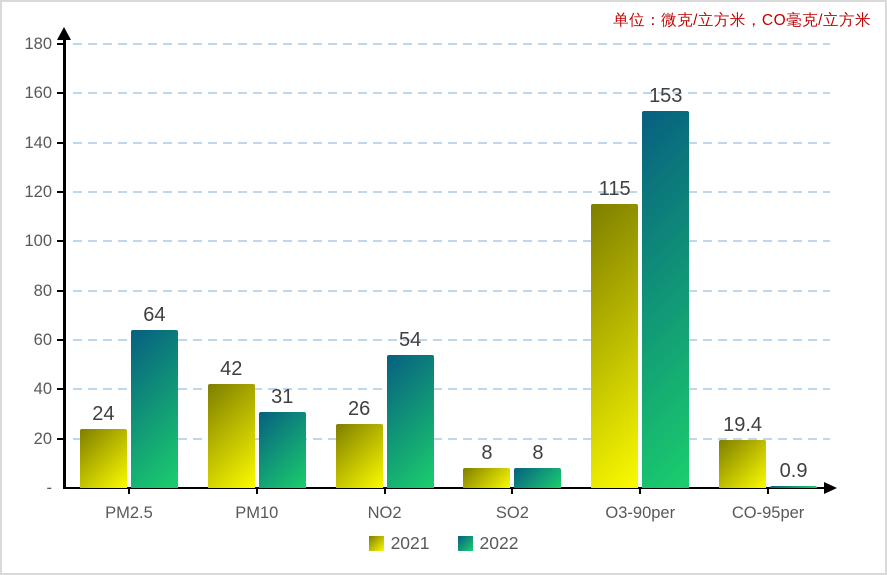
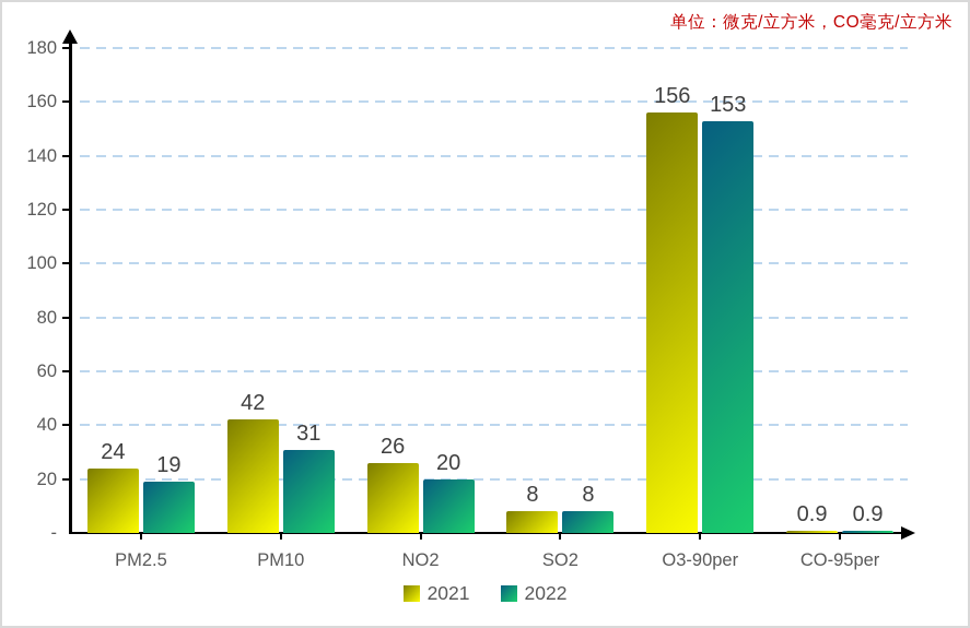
2022/PM2.5: 64 -> 19
2022/NO2: 54 -> 20
2021/O3-90per: 115 -> 156
2021/CO-95per: 19.4 -> 0.9
